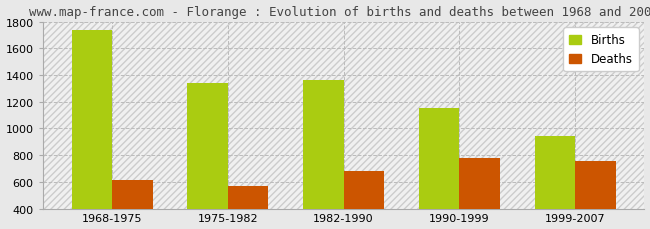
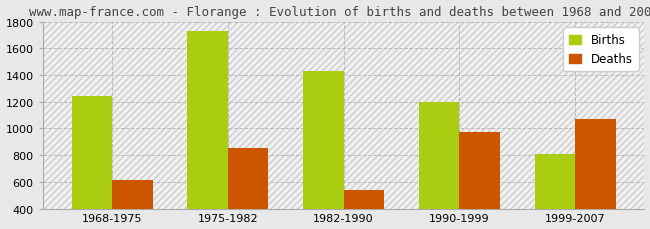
Births/1968-1975: 1740 -> 1240
Births/1975-1982: 1340 -> 1730
Deaths/1975-1982: 570 -> 850
Births/1982-1990: 1360 -> 1430
Deaths/1982-1990: 680 -> 540
Births/1990-1999: 1160 -> 1200
Deaths/1990-1999: 780 -> 970
Births/1999-2007: 940 -> 810
Deaths/1999-2007: 760 -> 1070
